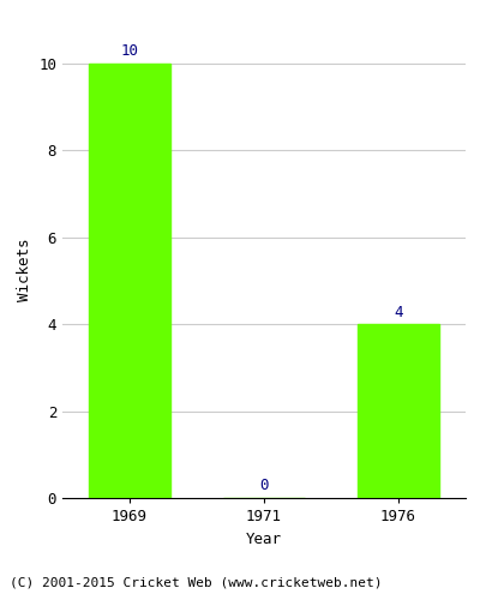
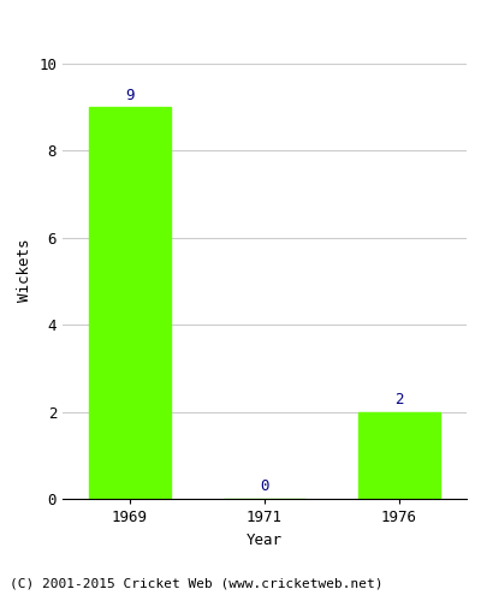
1969: 10 -> 9
1976: 4 -> 2
